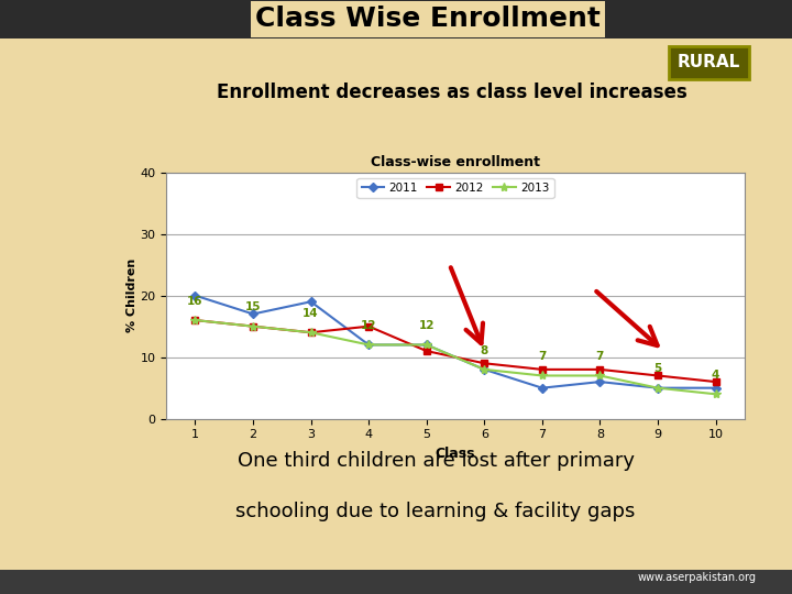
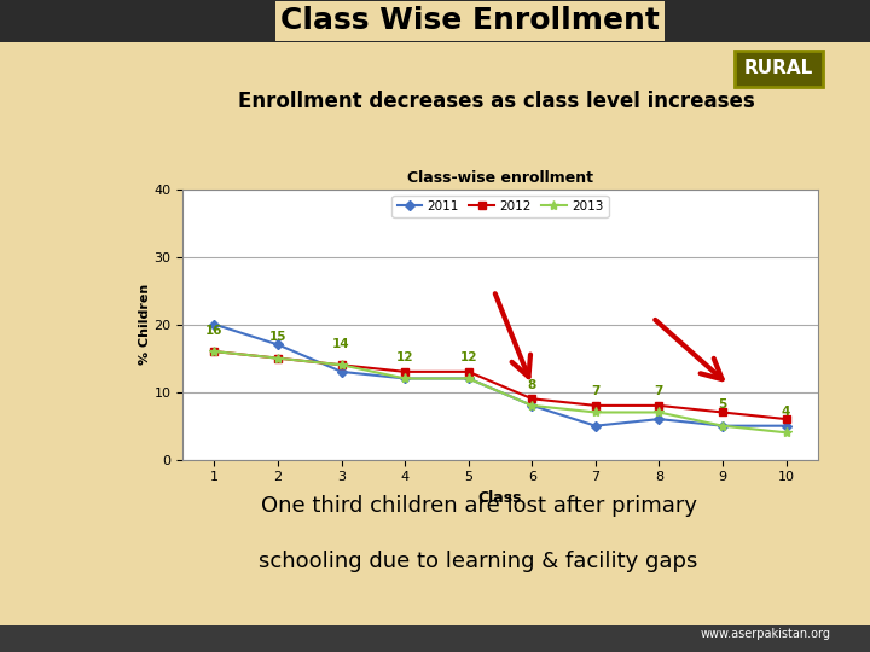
2011/3: 19 -> 13
2012/4: 15 -> 13
2012/5: 11 -> 13
